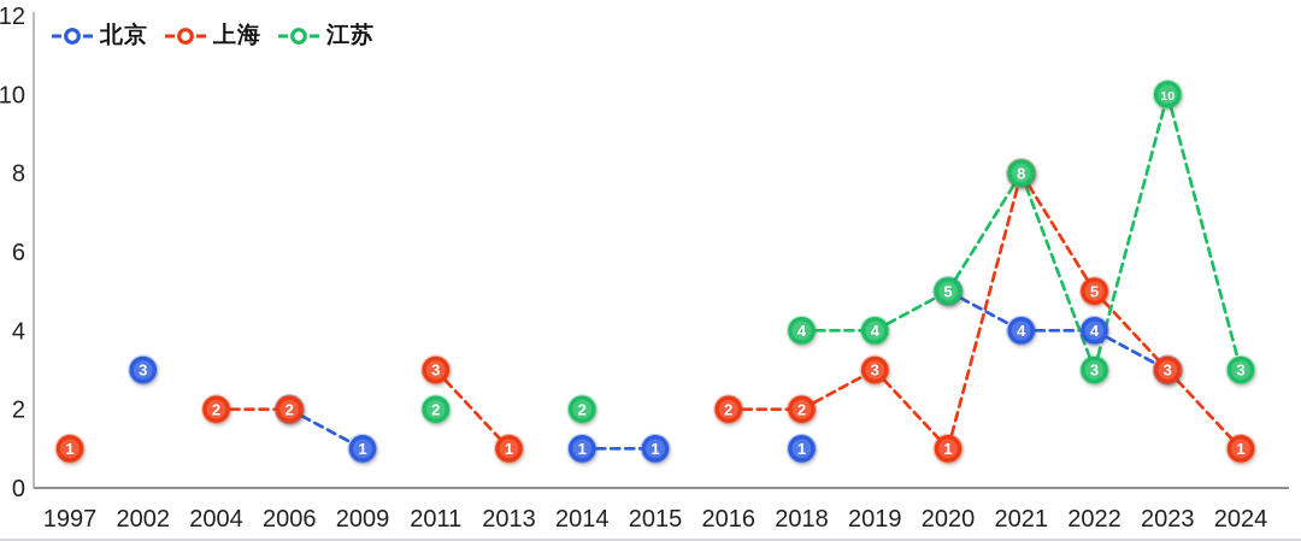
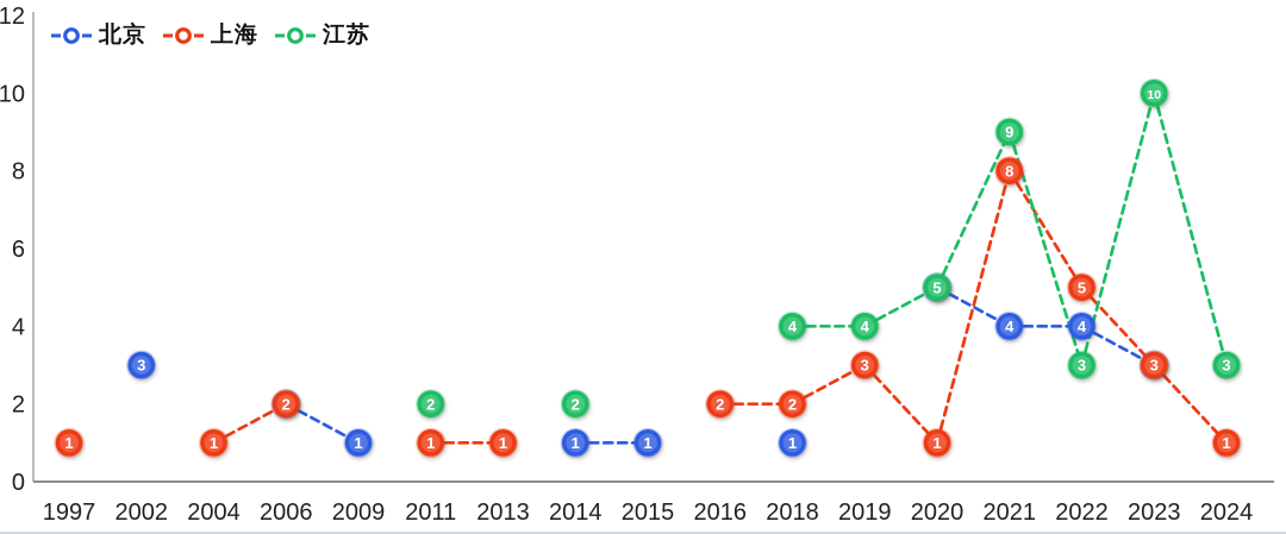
上海/2004: 2 -> 1
上海/2011: 3 -> 1
江苏/2021: 8 -> 9
